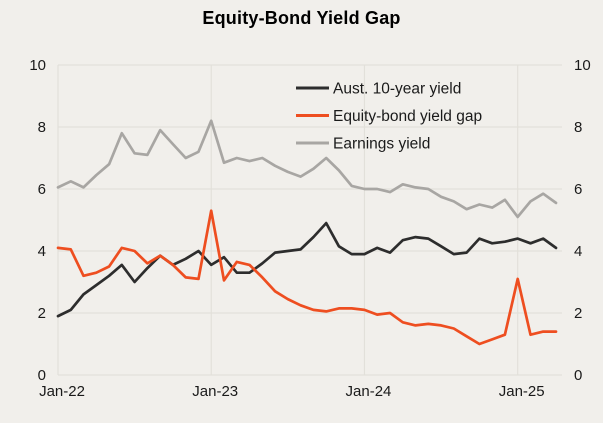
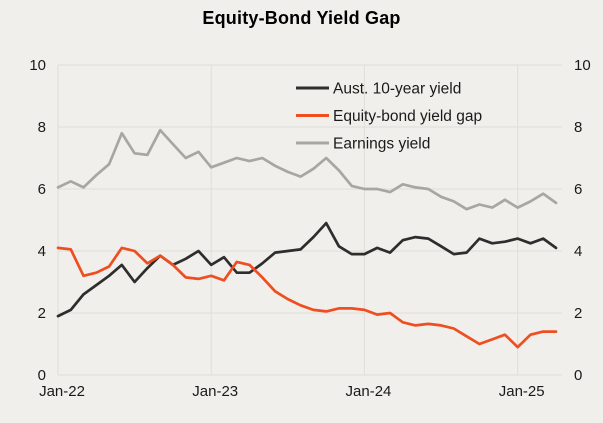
Equity-bond yield gap/Jan-23: 5.3 -> 3.2
Earnings yield/Jan-23: 8.2 -> 6.7
Equity-bond yield gap/Jan-25: 3.1 -> 0.9
Earnings yield/Jan-25: 5.1 -> 5.4
